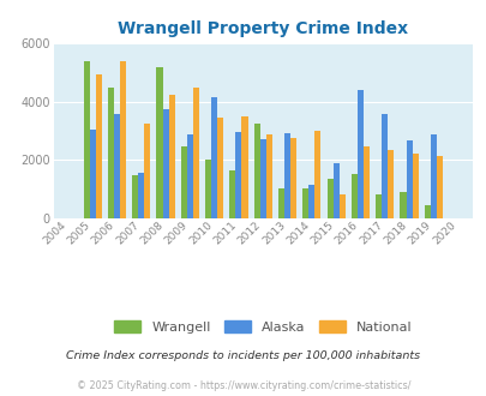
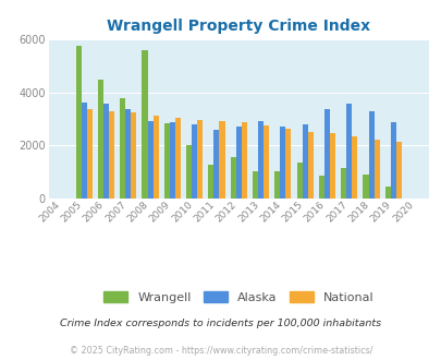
Wrangell/2005: 5400 -> 5750
Alaska/2005: 3050 -> 3620
National/2005: 4950 -> 3380
National/2006: 5400 -> 3300
Wrangell/2007: 1450 -> 3800
Alaska/2007: 1550 -> 3380
Wrangell/2008: 5200 -> 5600
Alaska/2008: 3750 -> 2920
National/2008: 4250 -> 3140
Wrangell/2009: 2450 -> 2850
National/2009: 4500 -> 3040
Alaska/2010: 4150 -> 2800
National/2010: 3450 -> 2970
Wrangell/2011: 1650 -> 1280
Alaska/2011: 2950 -> 2580
National/2011: 3500 -> 2900
Wrangell/2012: 3250 -> 1560
Alaska/2014: 1150 -> 2690
National/2014: 3000 -> 2620
Alaska/2015: 1900 -> 2780
National/2015: 800 -> 2490
Wrangell/2016: 1500 -> 850
Alaska/2016: 4400 -> 3350
Wrangell/2017: 800 -> 1130
Alaska/2018: 2650 -> 3270
